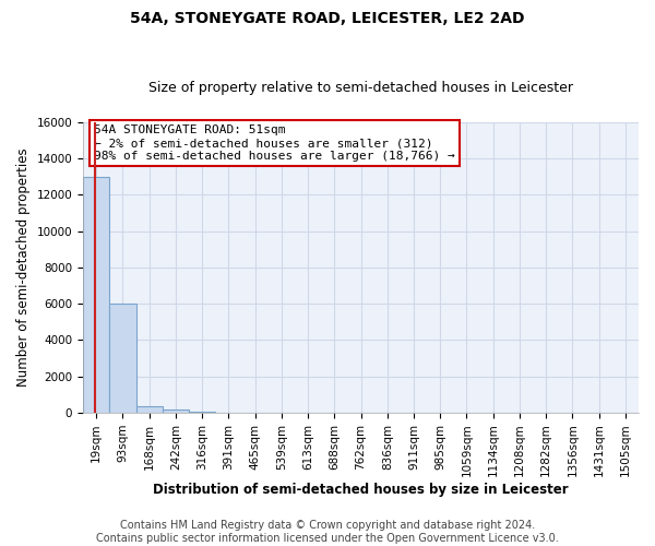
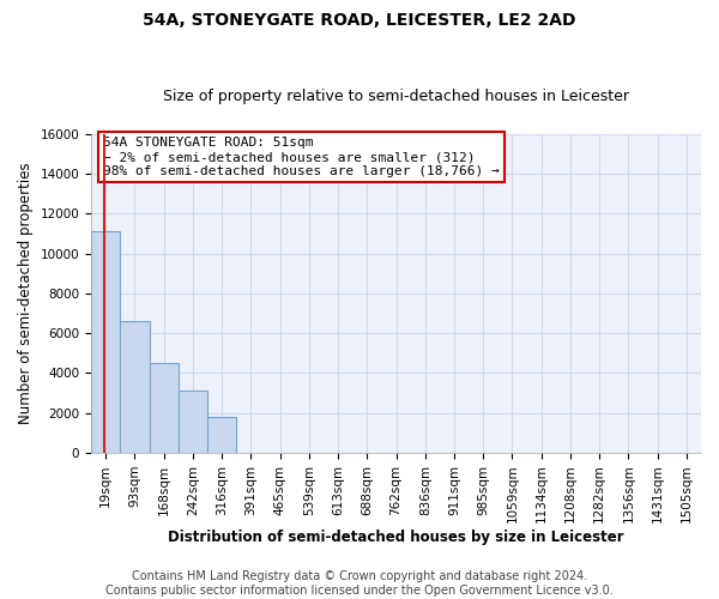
19sqm: 13000 -> 11100
93sqm: 6000 -> 6600
168sqm: 400 -> 4500
242sqm: 200 -> 3100
316sqm: 100 -> 1800
